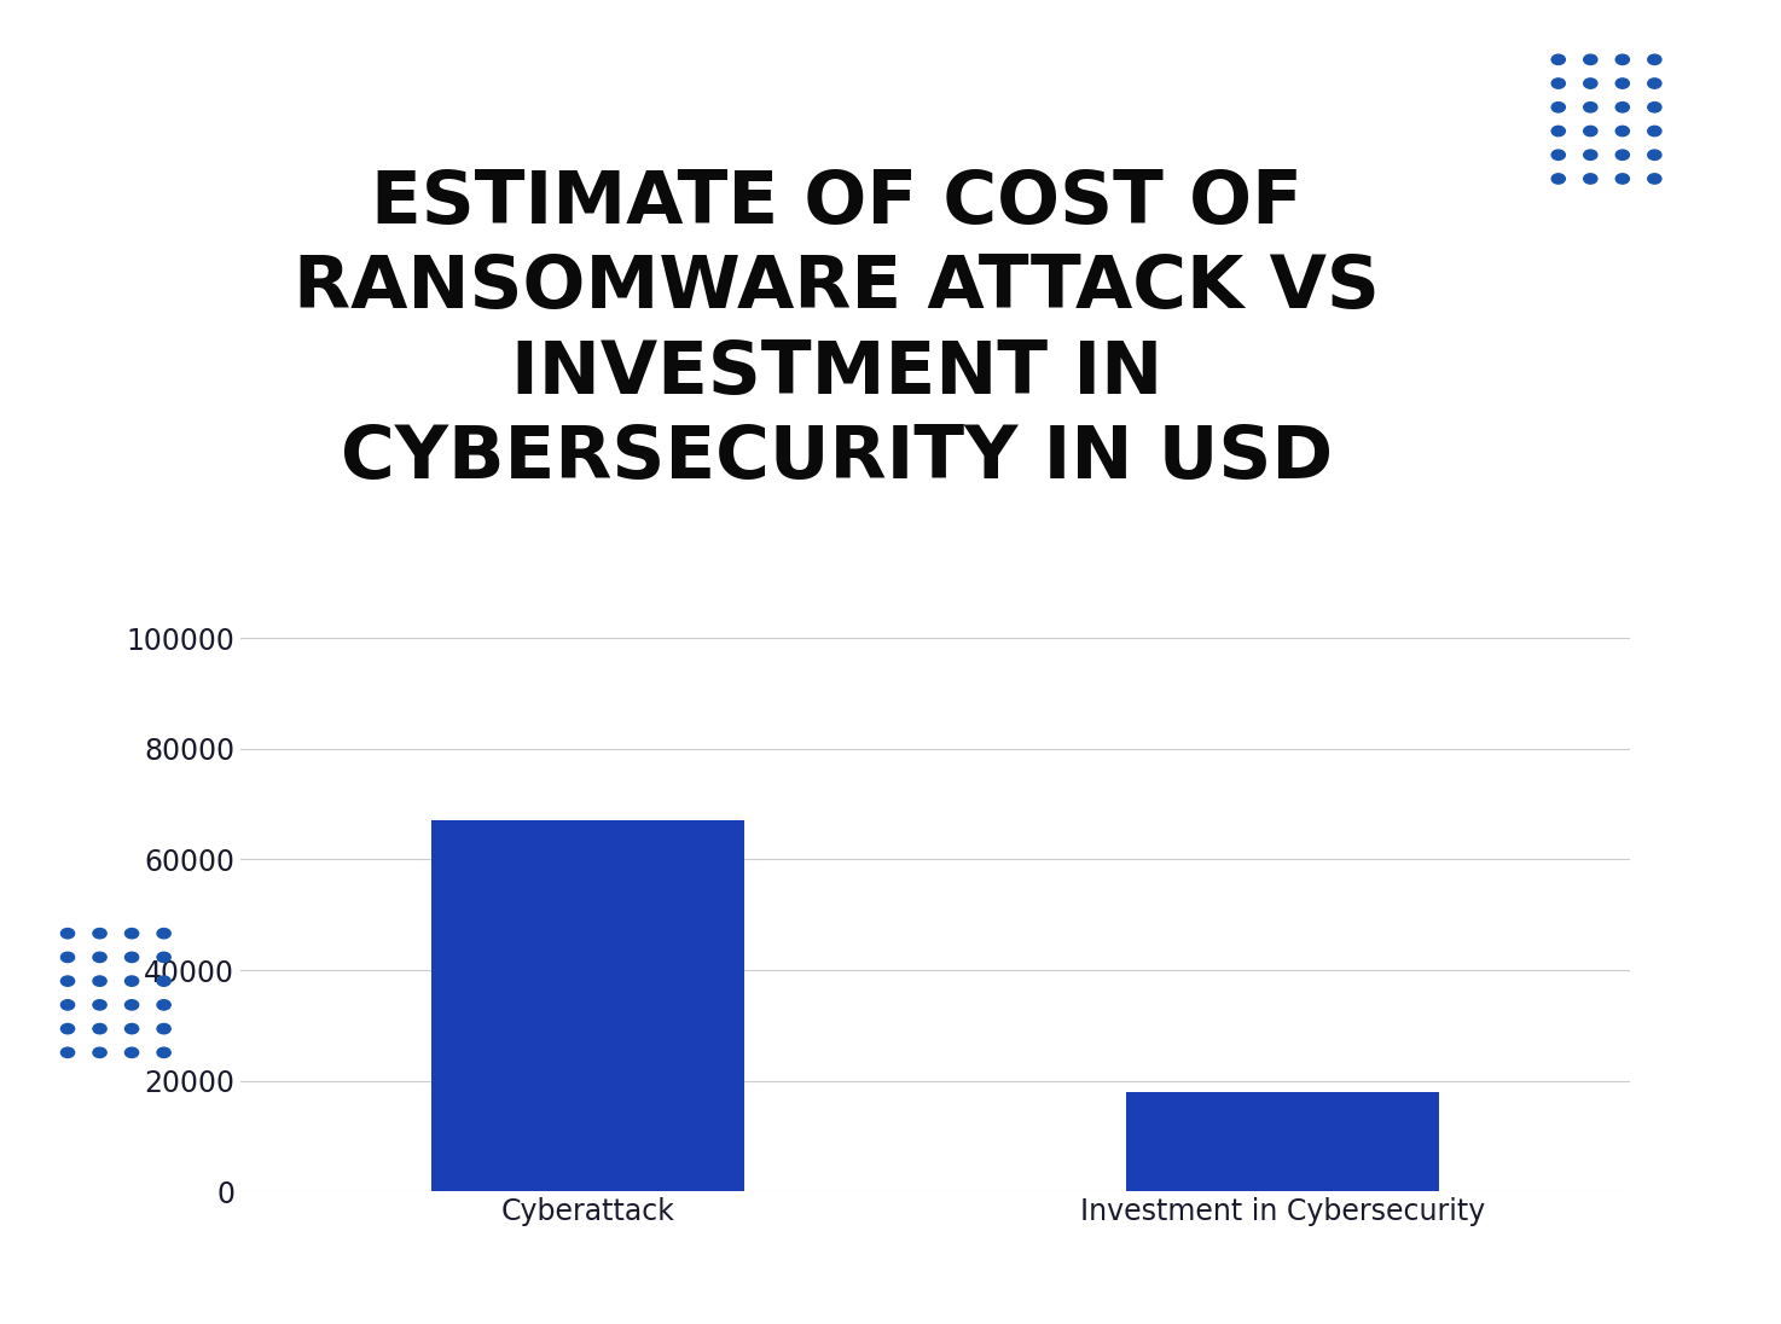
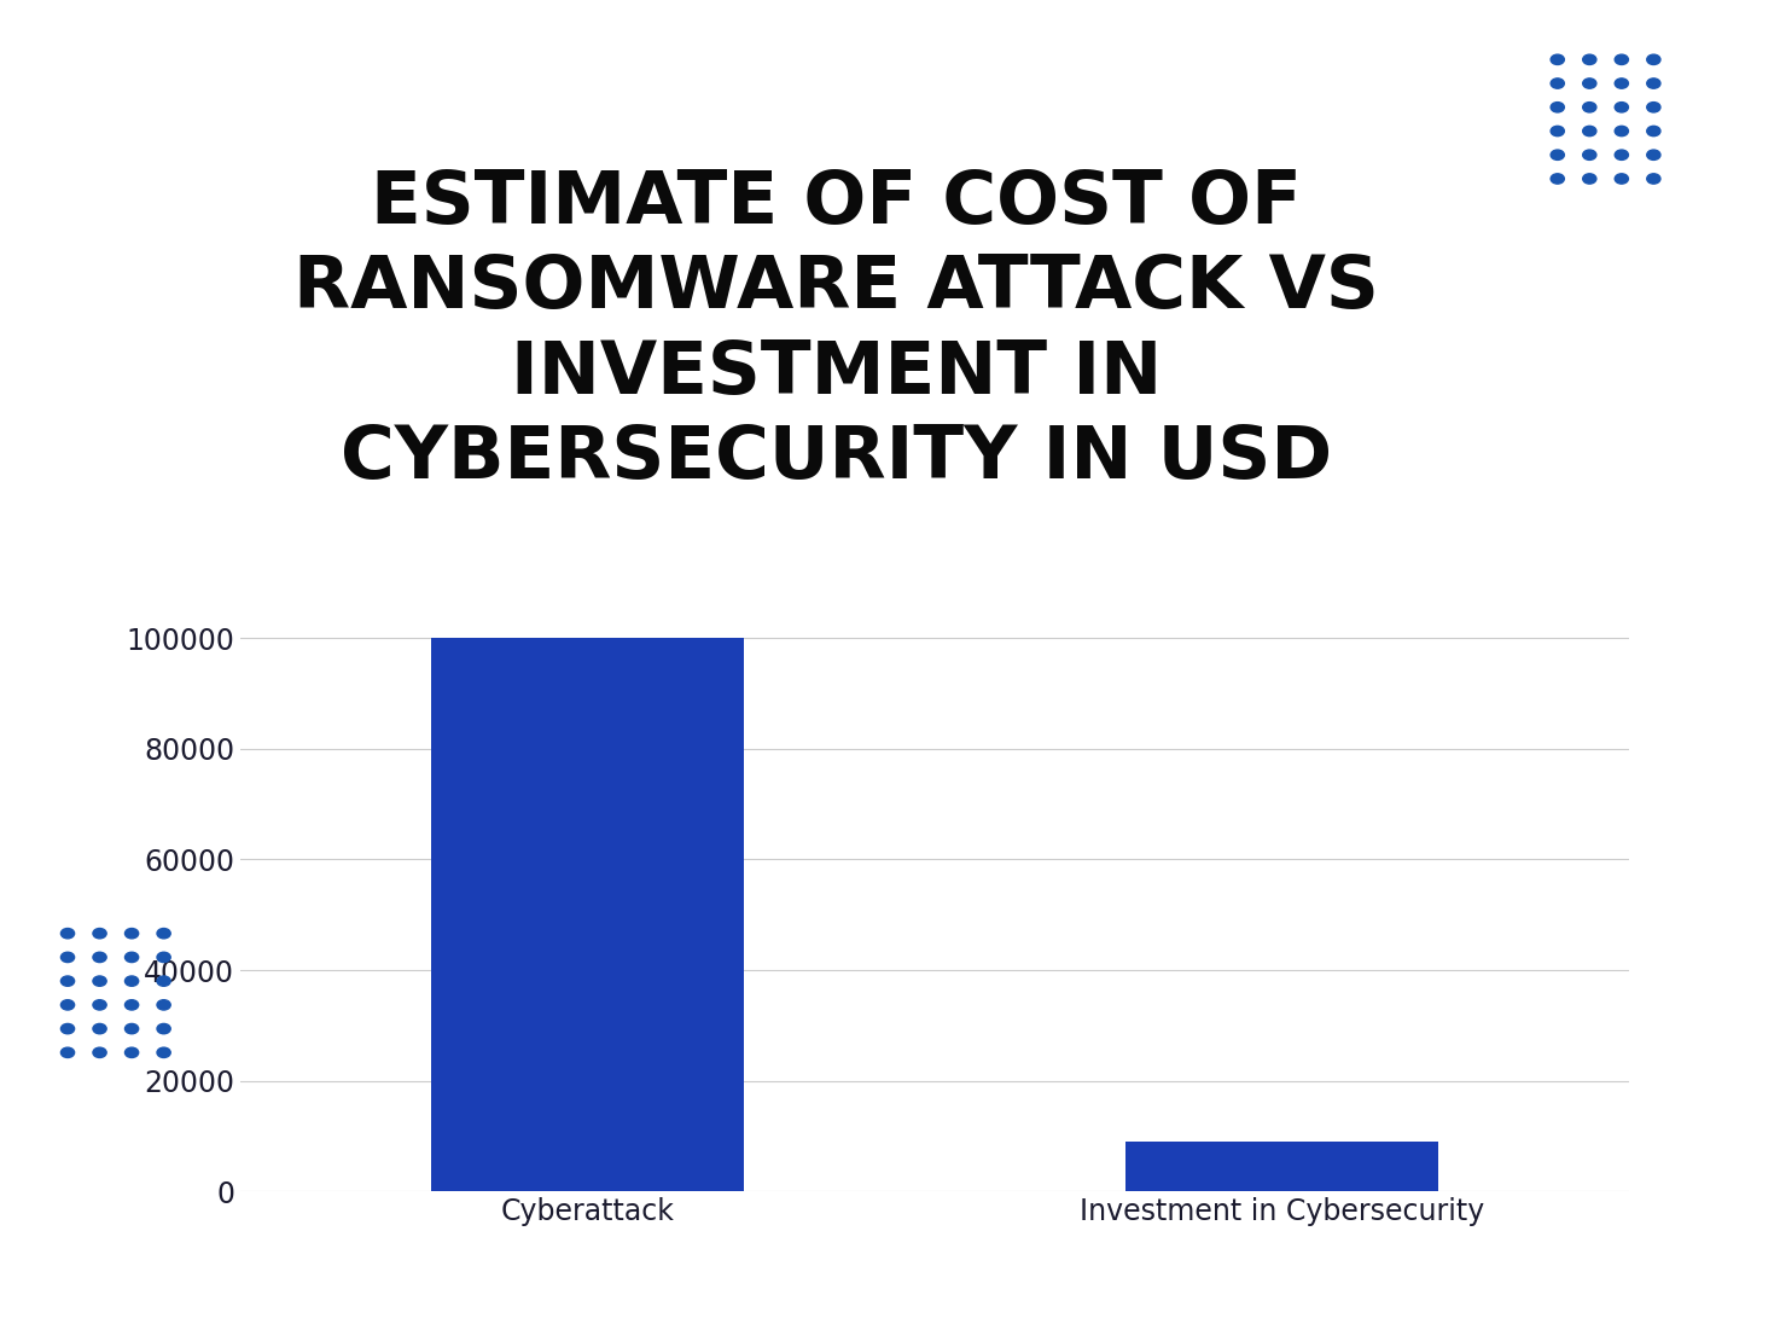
Cyberattack: 67000 -> 100000
Investment in Cybersecurity: 18000 -> 9000
